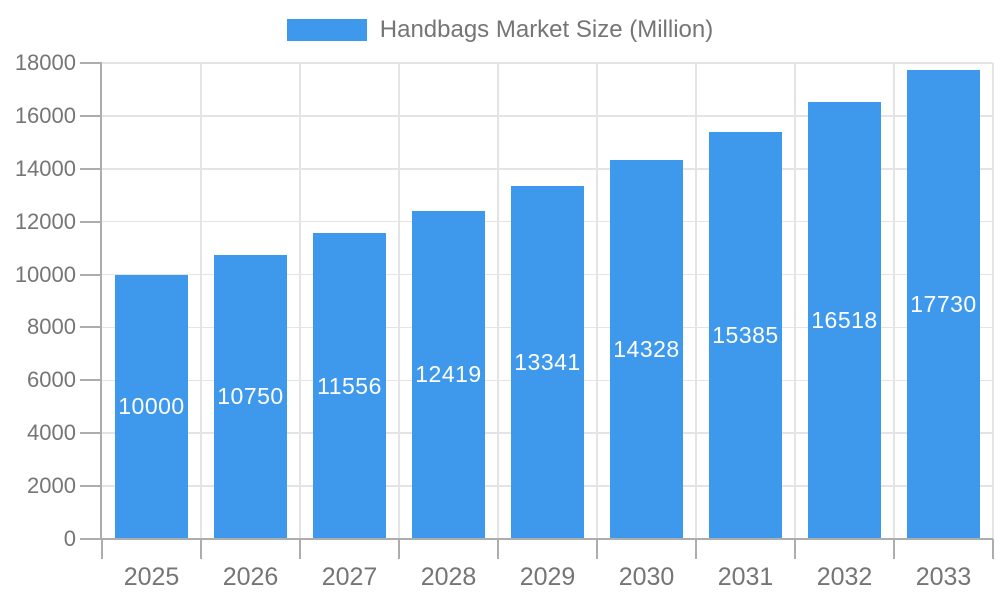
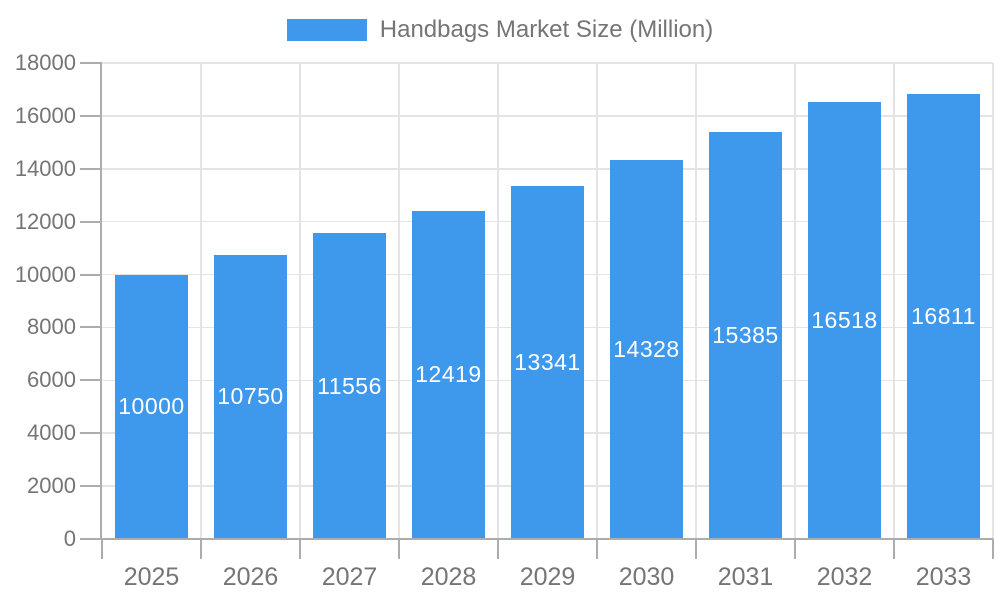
2033: 17730 -> 16811
